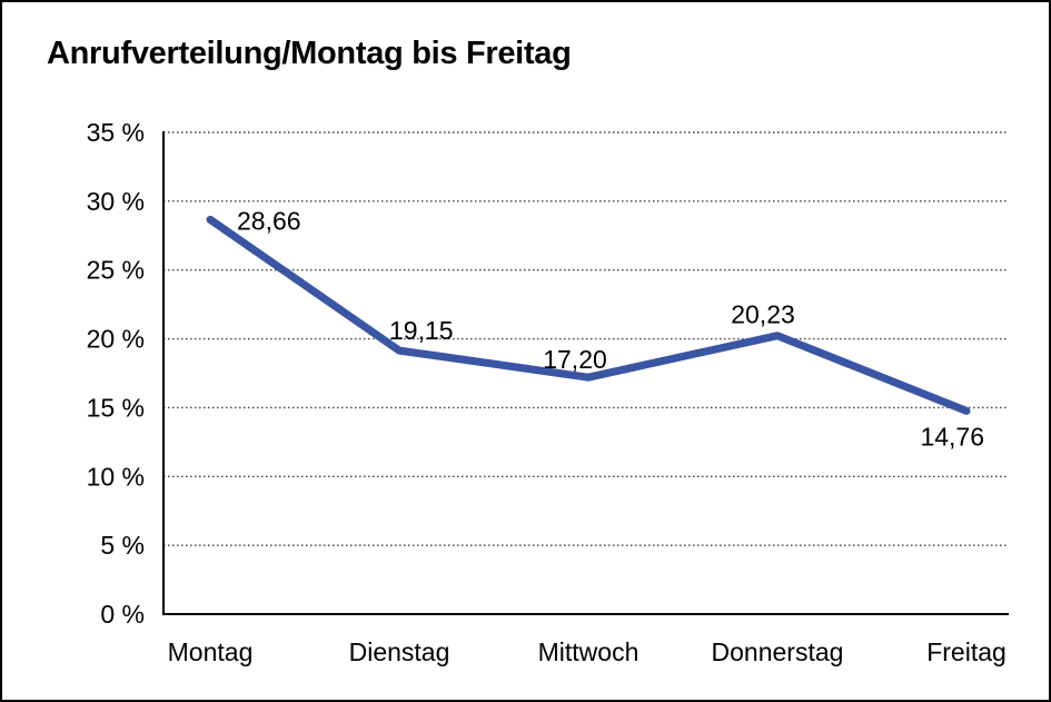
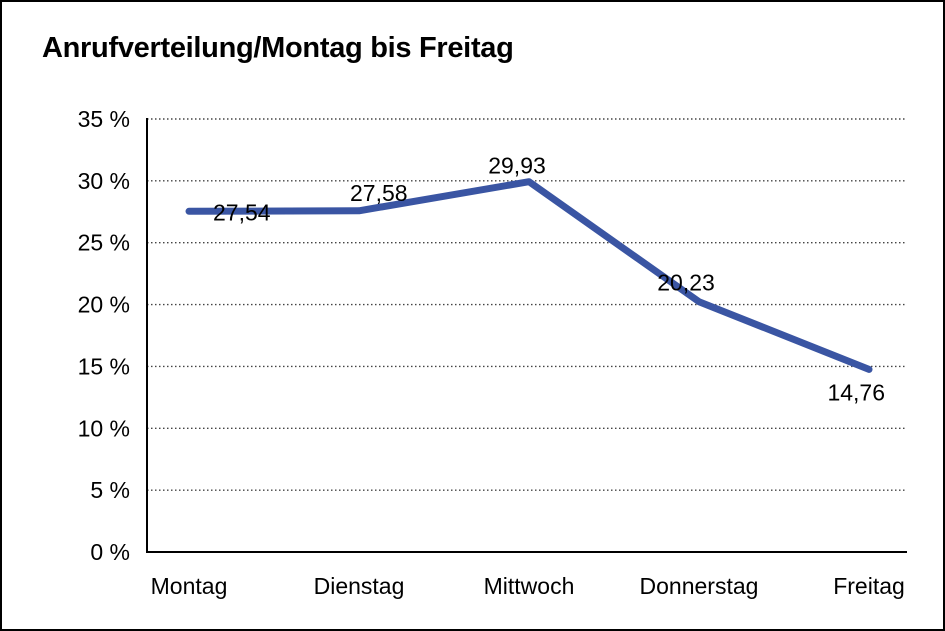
Montag: 28,66 -> 27,54
Dienstag: 19,15 -> 27,58
Mittwoch: 17,20 -> 29,93
